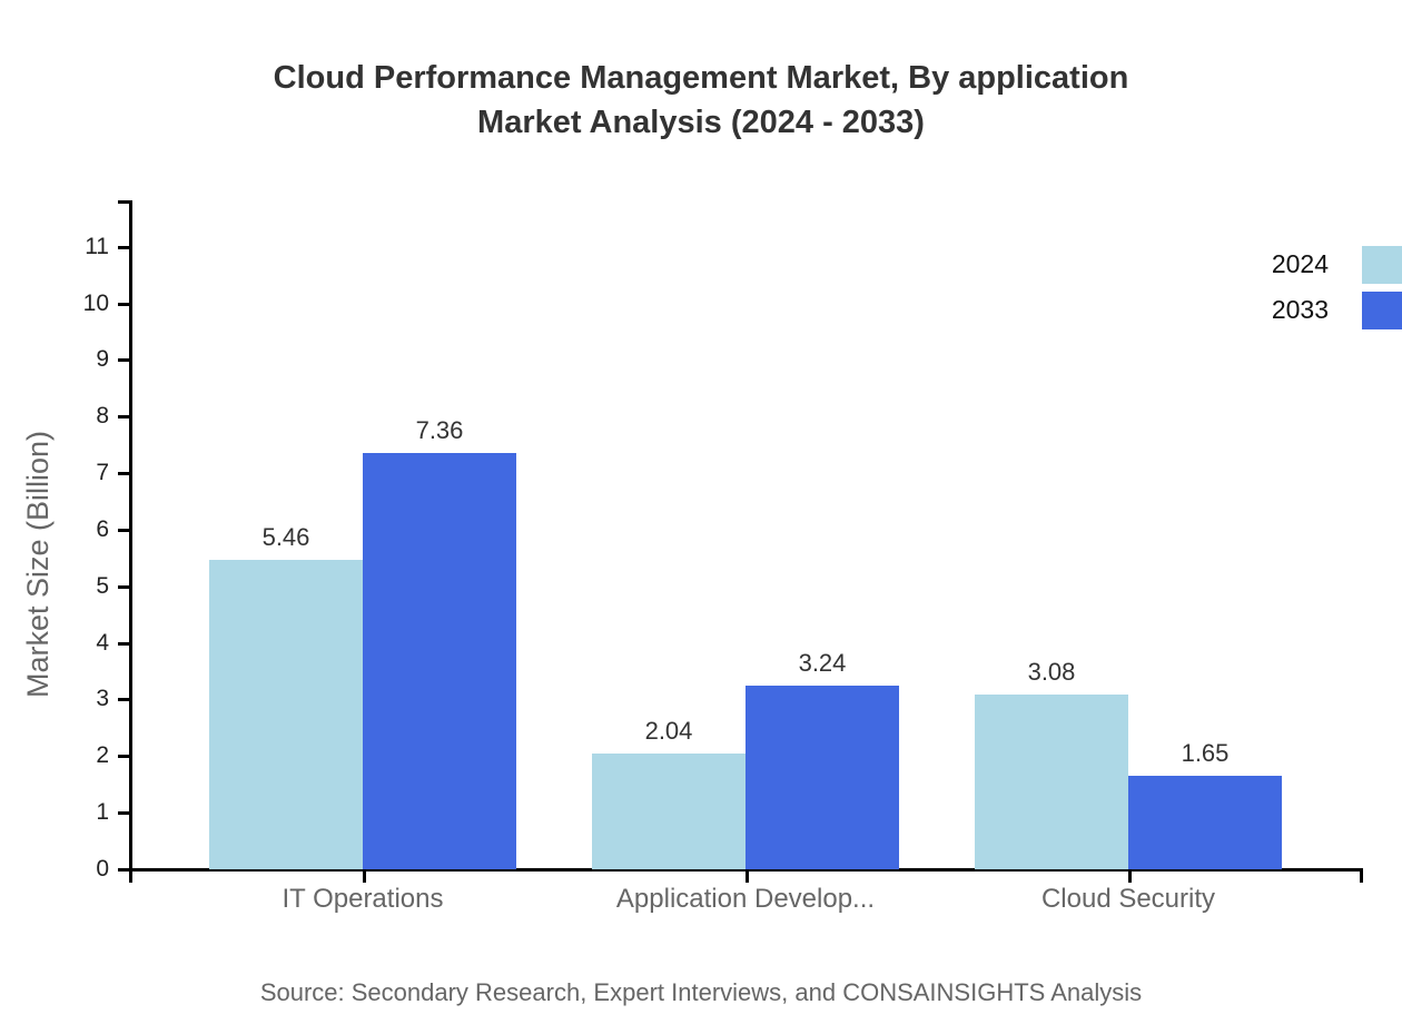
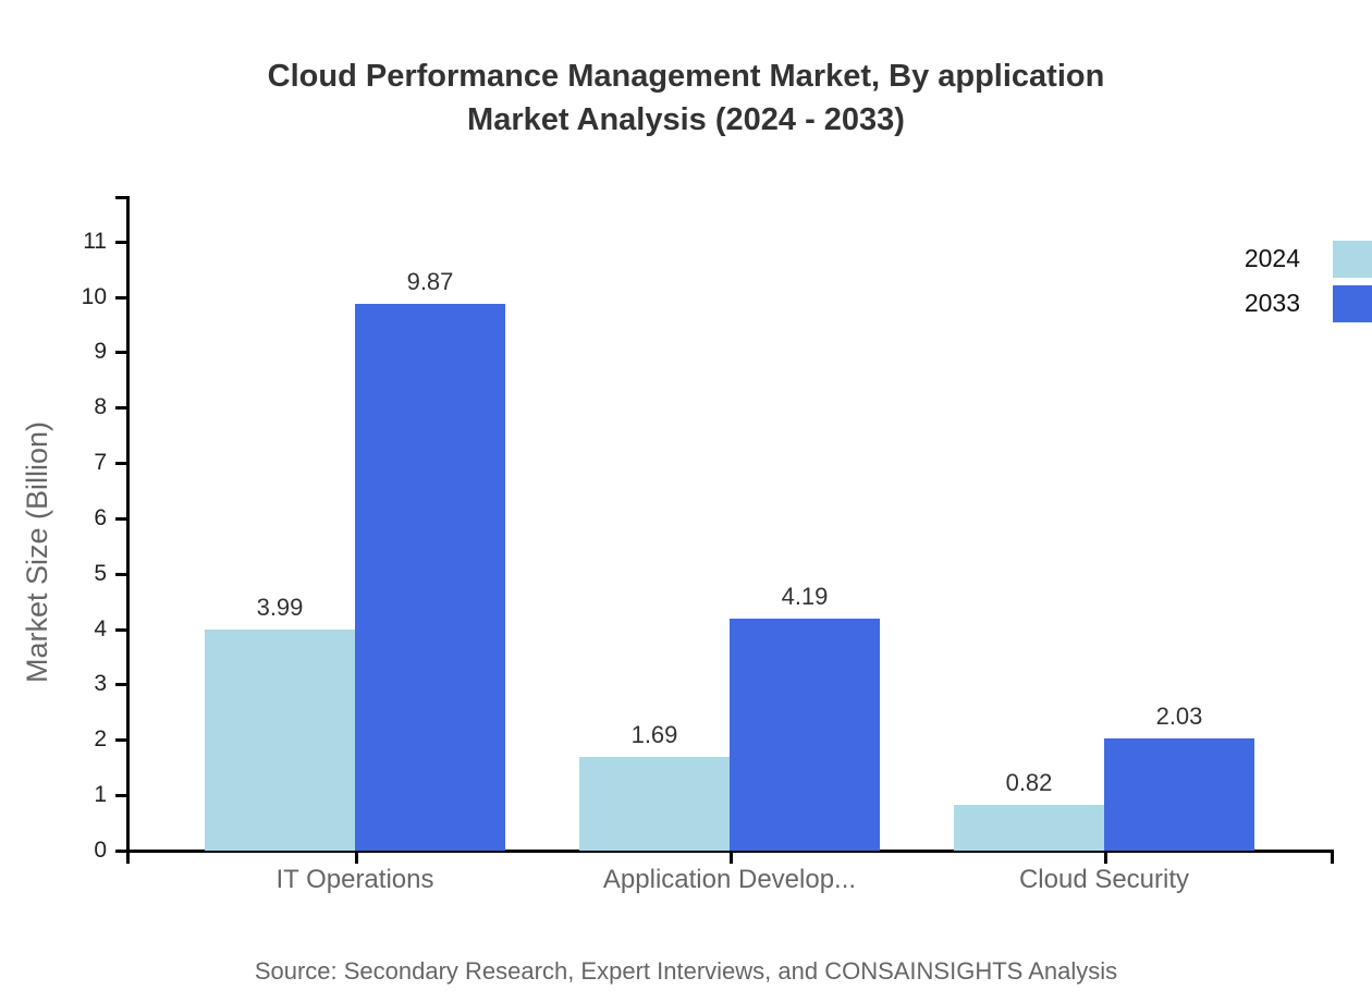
2024/IT Operations: 5.46 -> 3.99
2033/IT Operations: 7.36 -> 9.87
2024/Application Develop...: 2.04 -> 1.69
2033/Application Develop...: 3.24 -> 4.19
2024/Cloud Security: 3.08 -> 0.82
2033/Cloud Security: 1.65 -> 2.03
